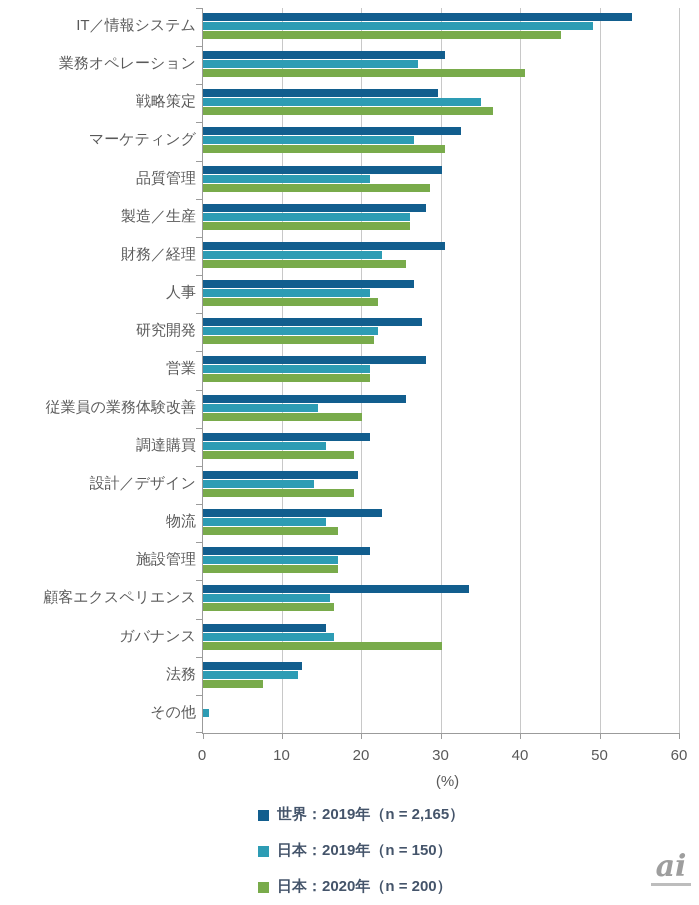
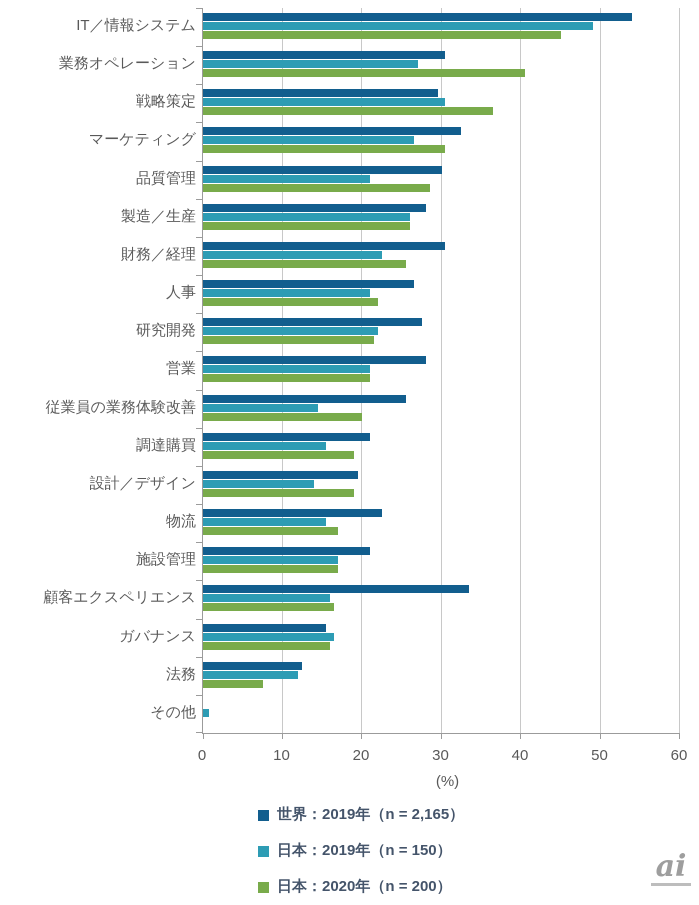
日本：2019年（n = 150）/戦略策定: 35 -> 30
日本：2020年（n = 200）/ガバナンス: 30 -> 16
